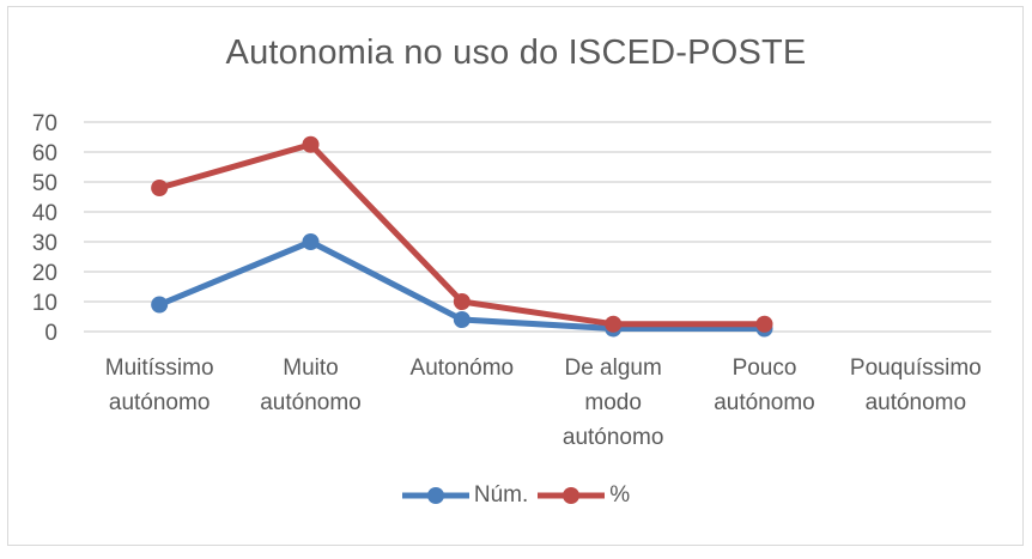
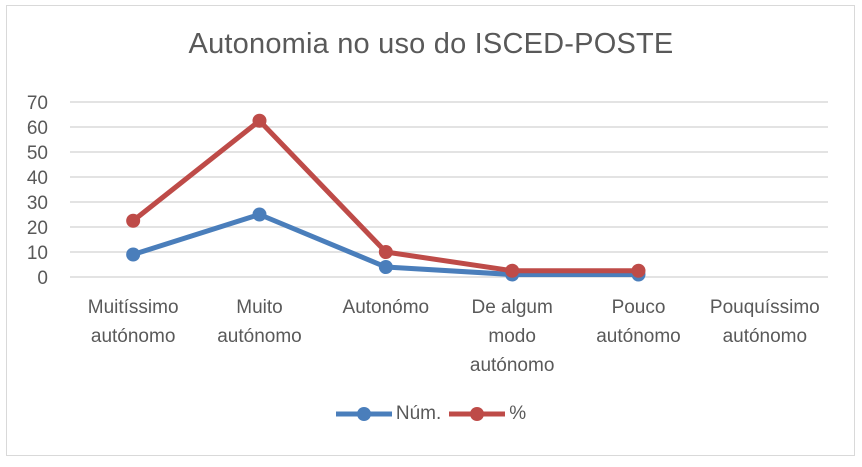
%/Muitíssimo autónomo: 48 -> 22
Núm./Muito autónomo: 30 -> 25
